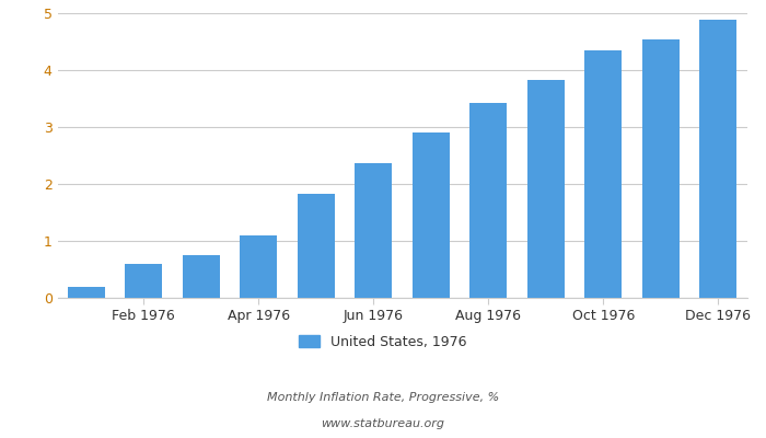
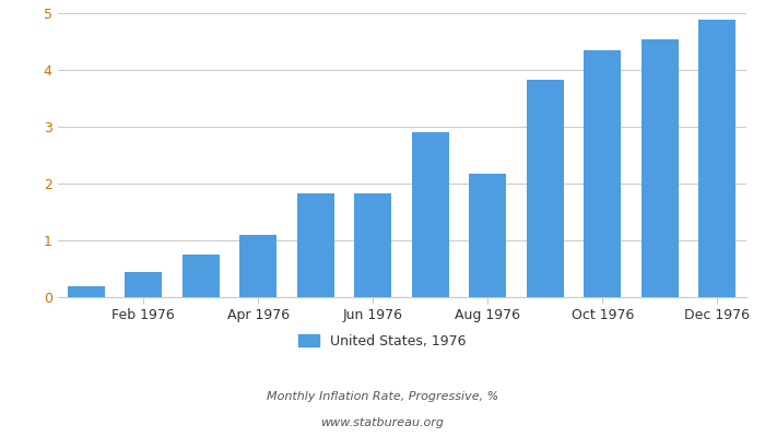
Feb 1976: 0.60 -> 0.44
Jun 1976: 2.36 -> 1.82
Aug 1976: 3.42 -> 2.18
